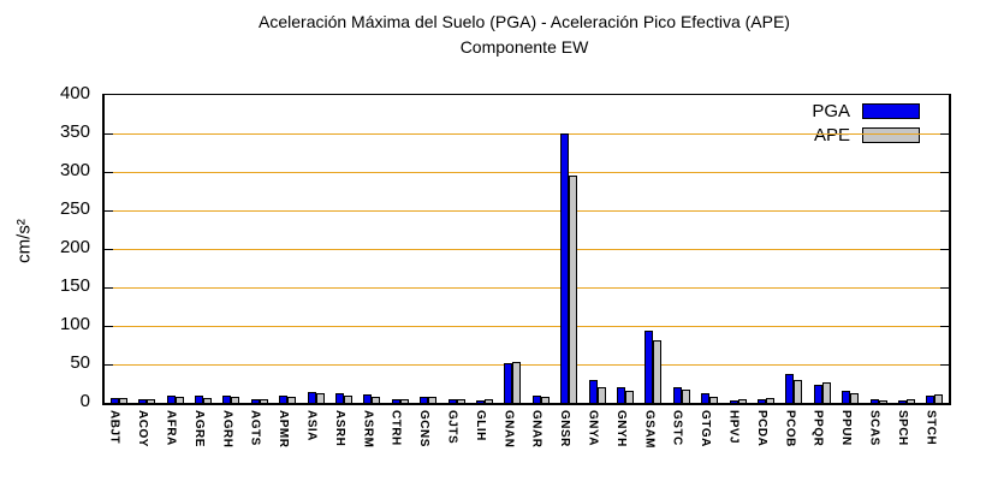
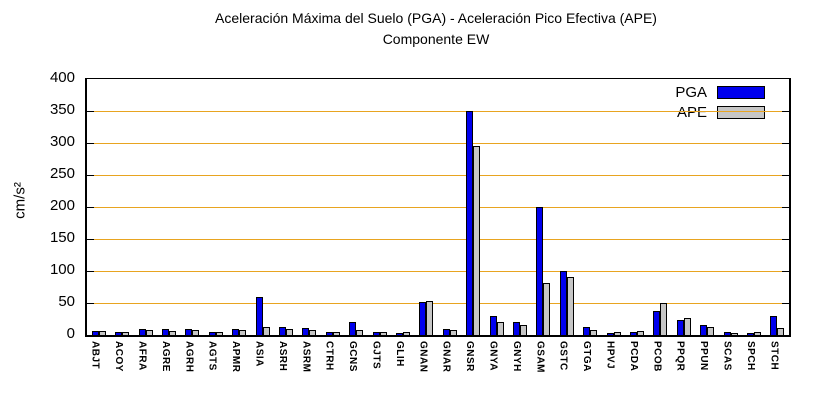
PGA/ASIA: 10 -> 60
PGA/GCNS: 10 -> 20
PGA/GSAM: 90 -> 200
PGA/GSTC: 20 -> 100
APE/GSTC: 20 -> 90
APE/PCOB: 30 -> 50
PGA/STCH: 10 -> 30
